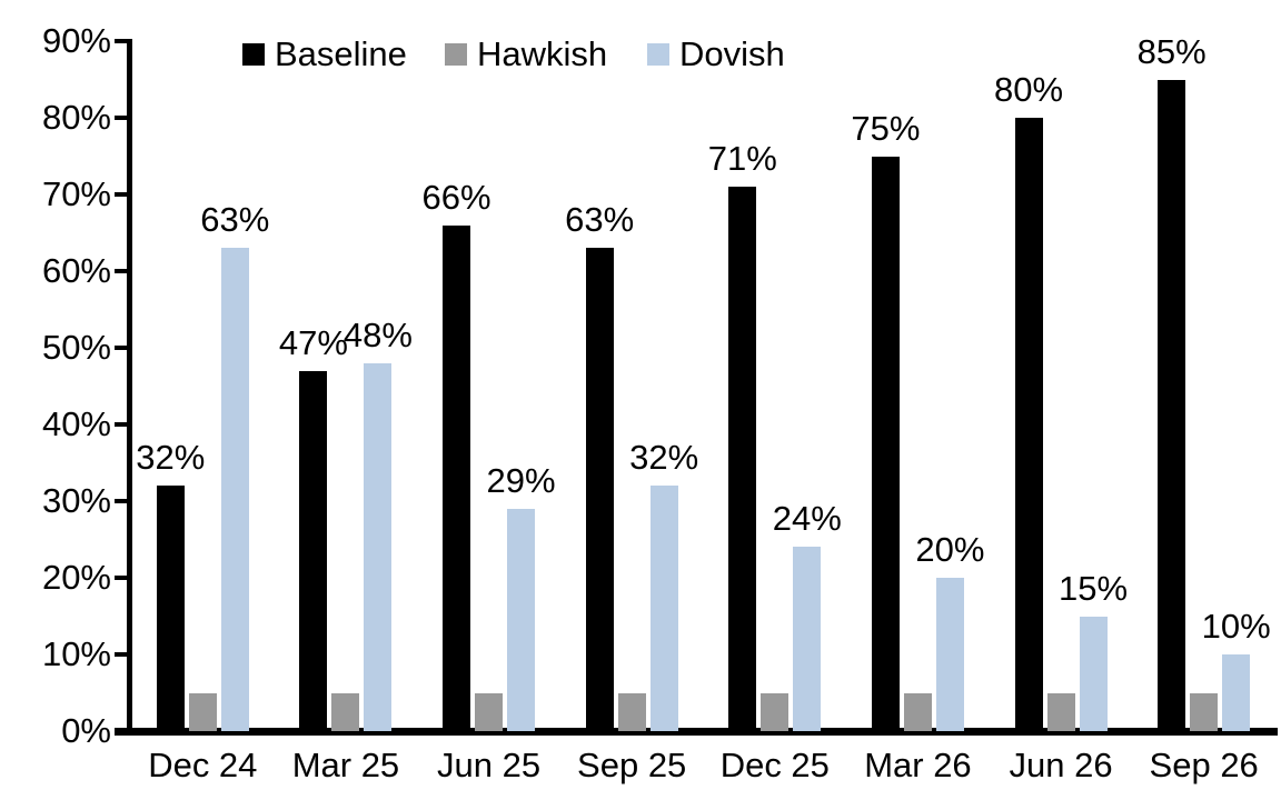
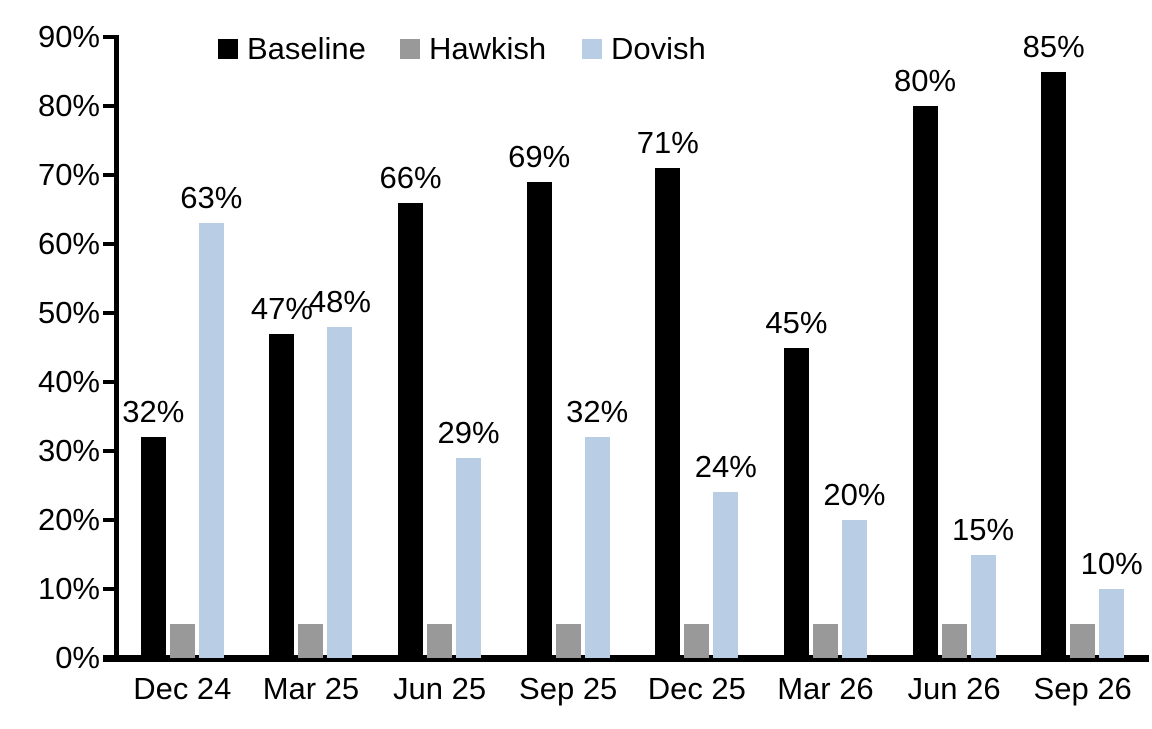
Baseline/Sep 25: 63% -> 69%
Baseline/Mar 26: 75% -> 45%
